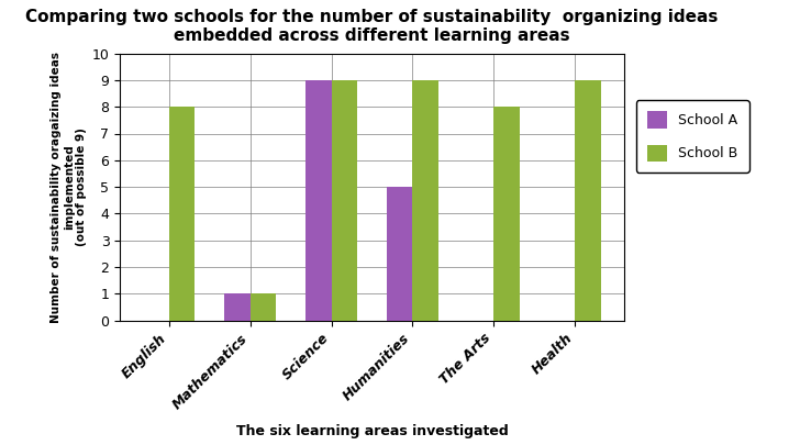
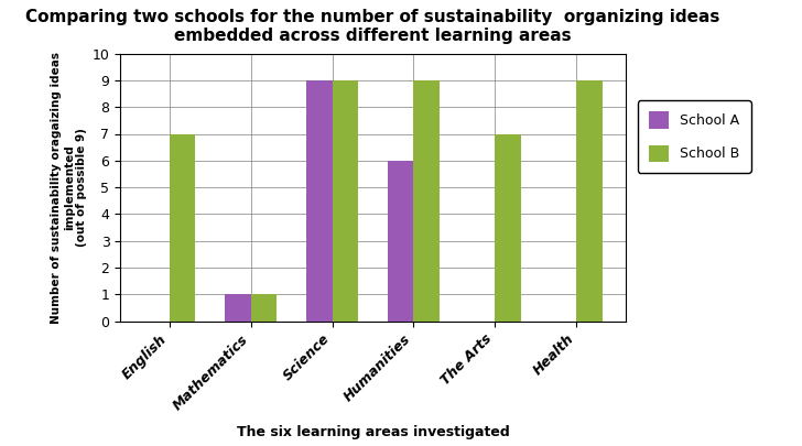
School B/English: 8 -> 7
School A/Humanities: 5 -> 6
School B/The Arts: 8 -> 7
